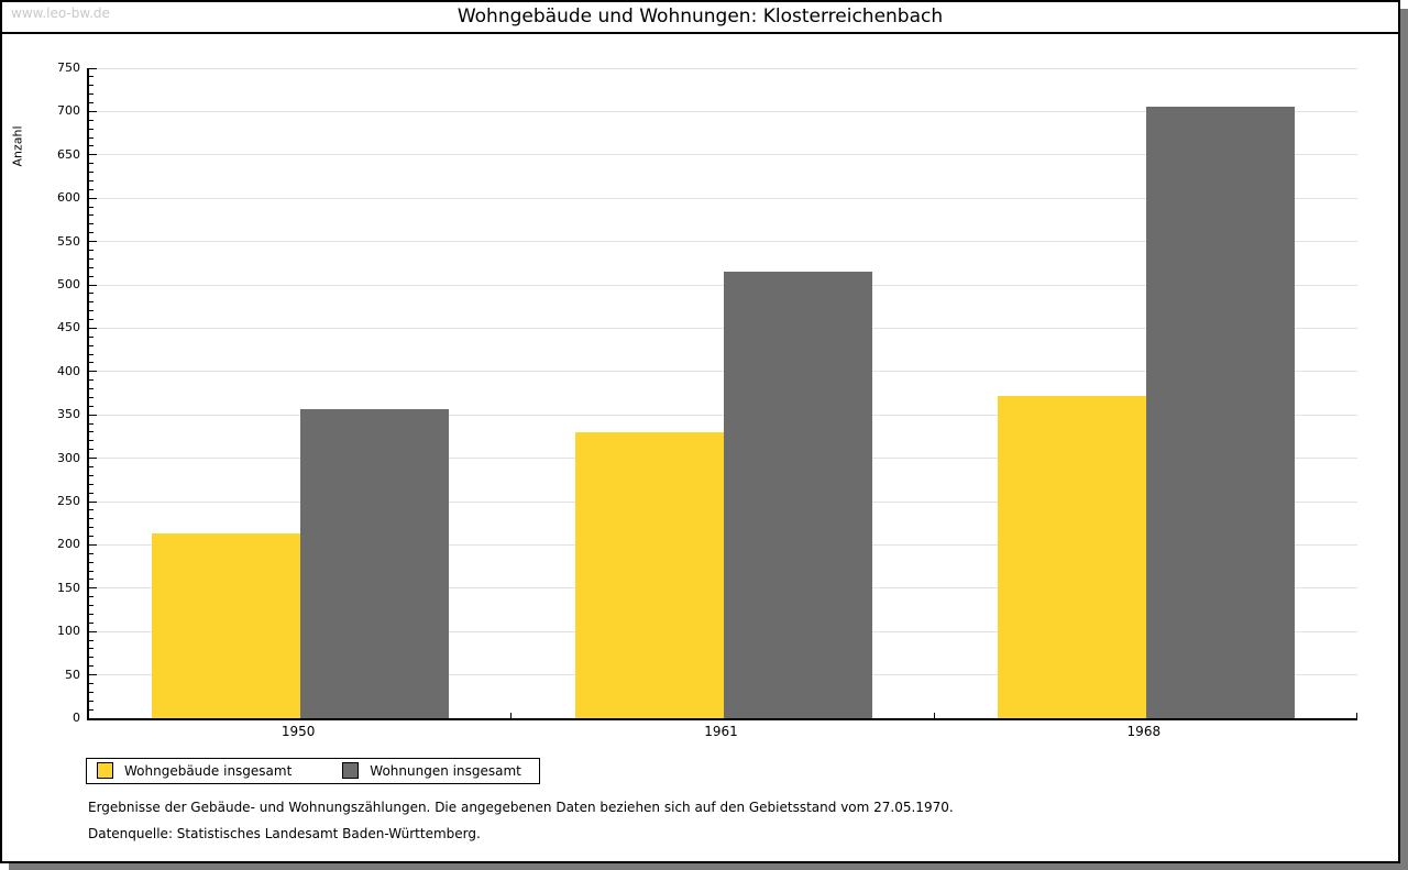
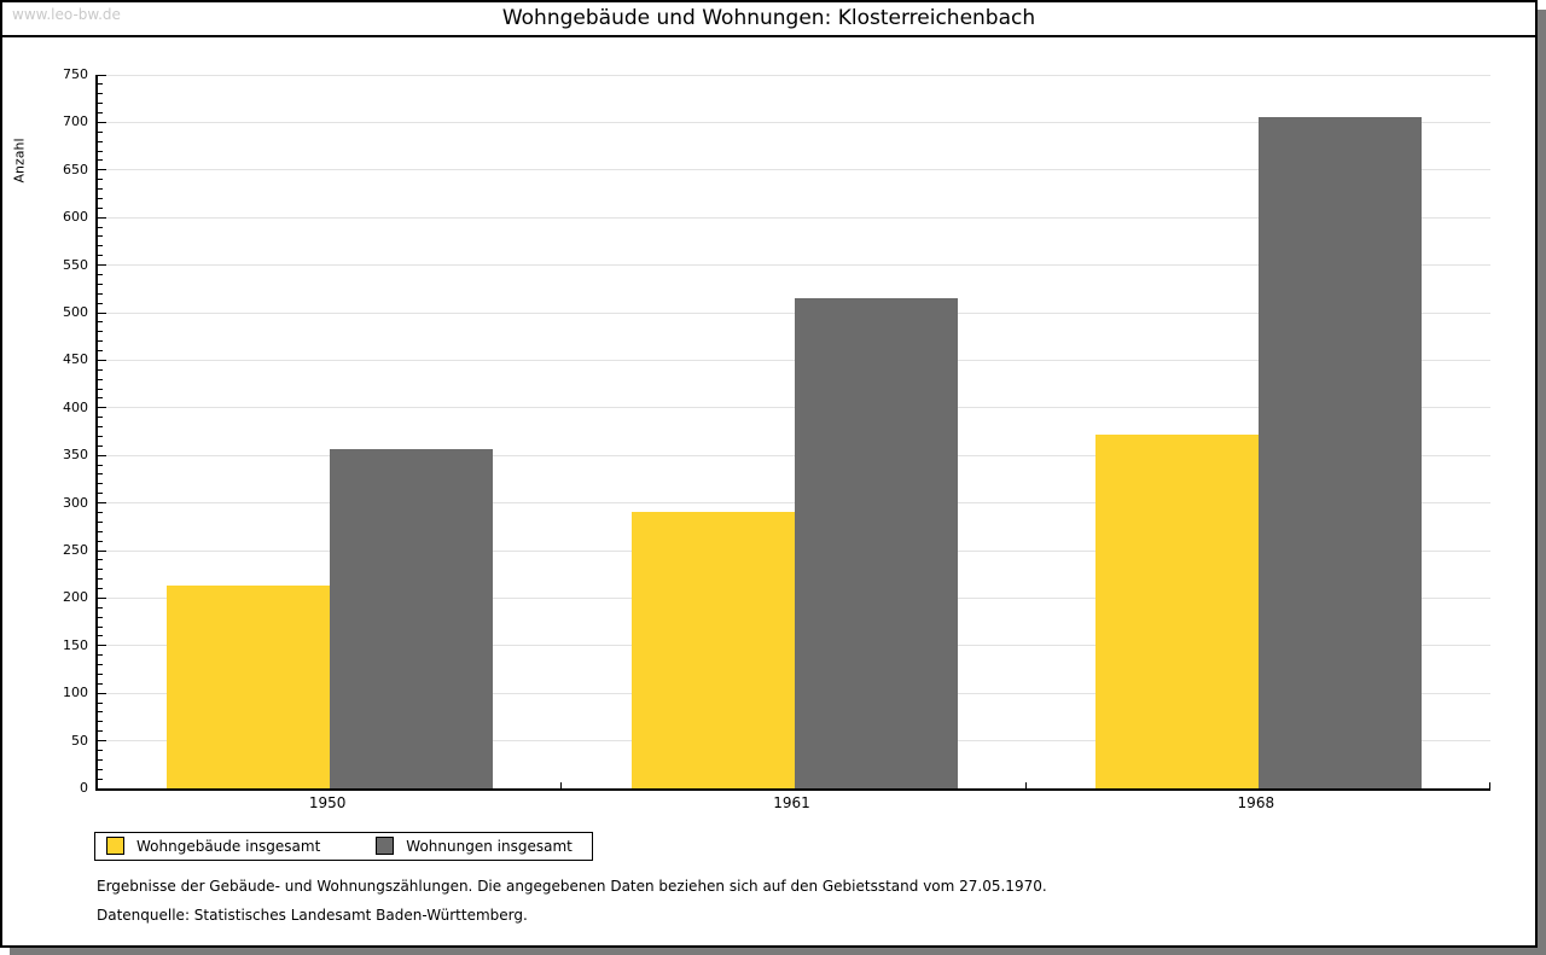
Wohngebäude insgesamt/1961: 330 -> 290
